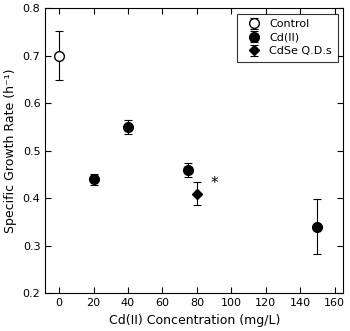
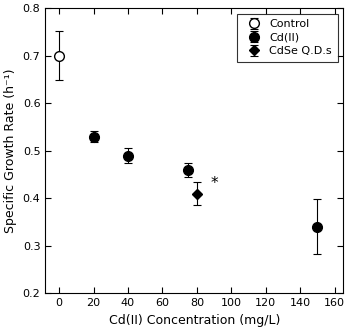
20: 0.44 -> 0.53
40: 0.55 -> 0.49
